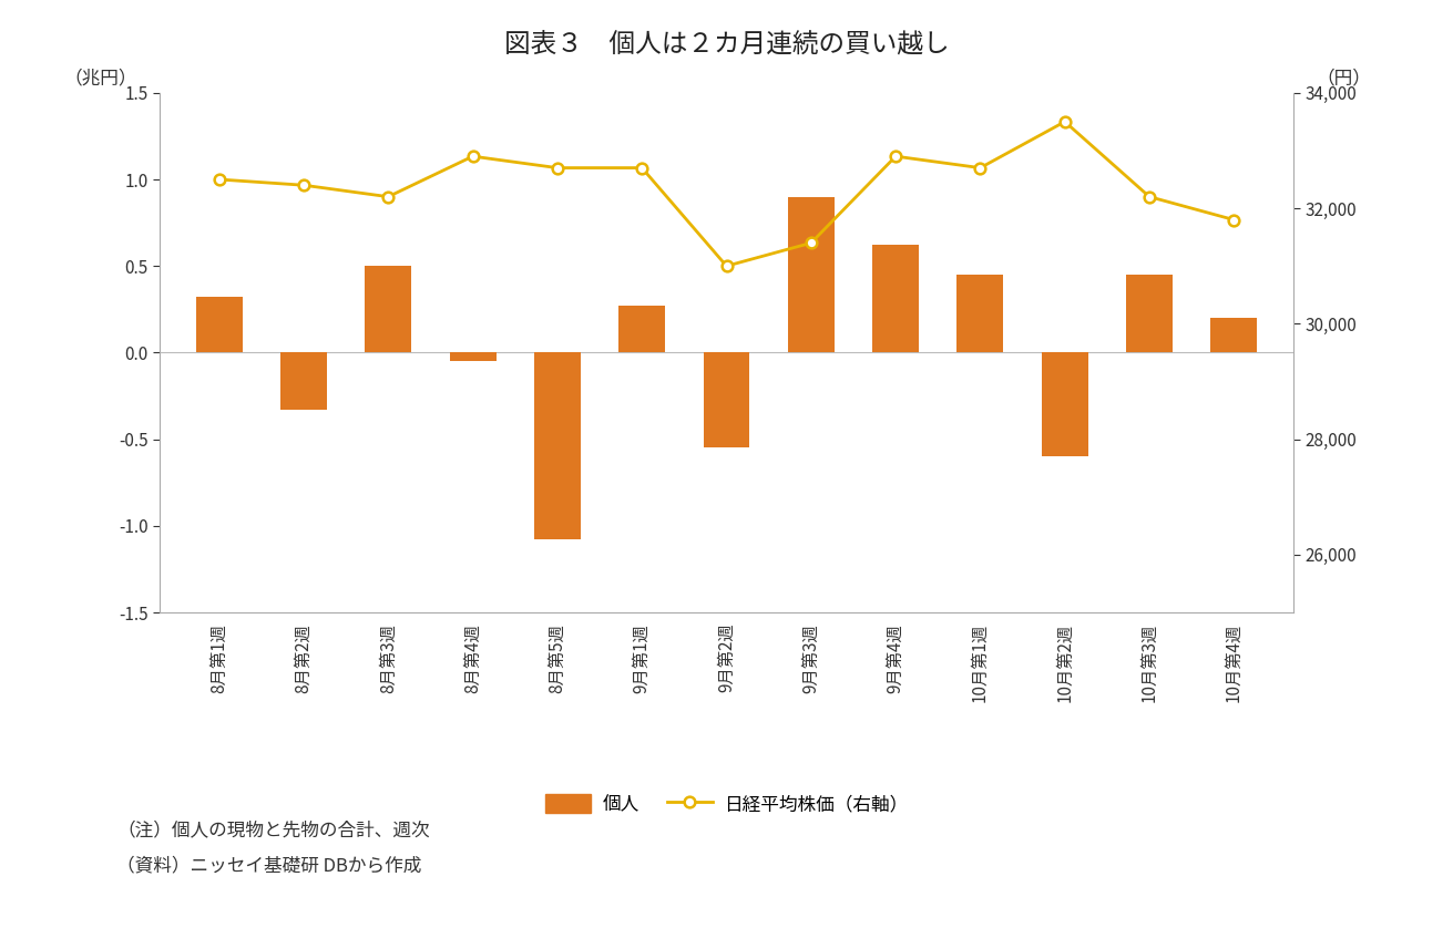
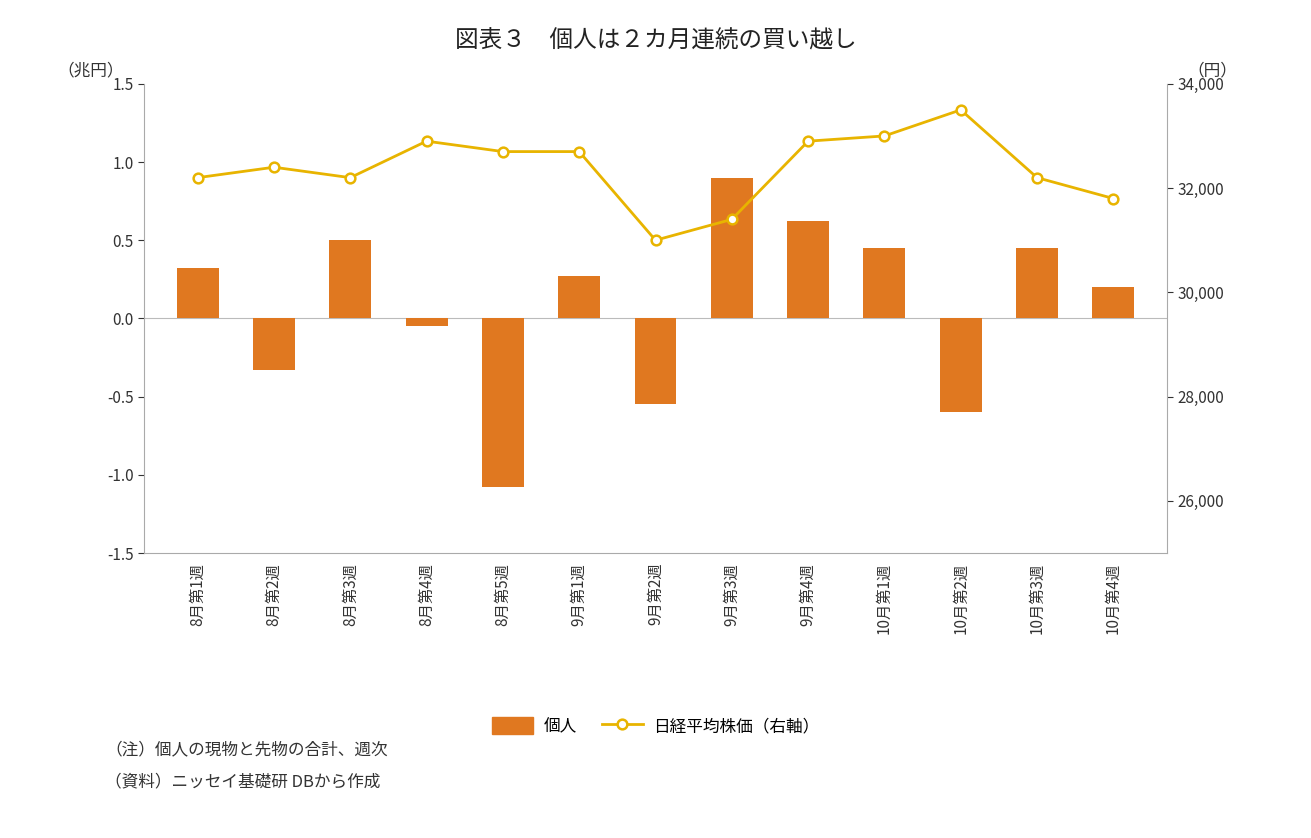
日経平均株価（右軸）/8月第1週: 32,500 -> 32,200
日経平均株価（右軸）/10月第1週: 32,700 -> 33,000
